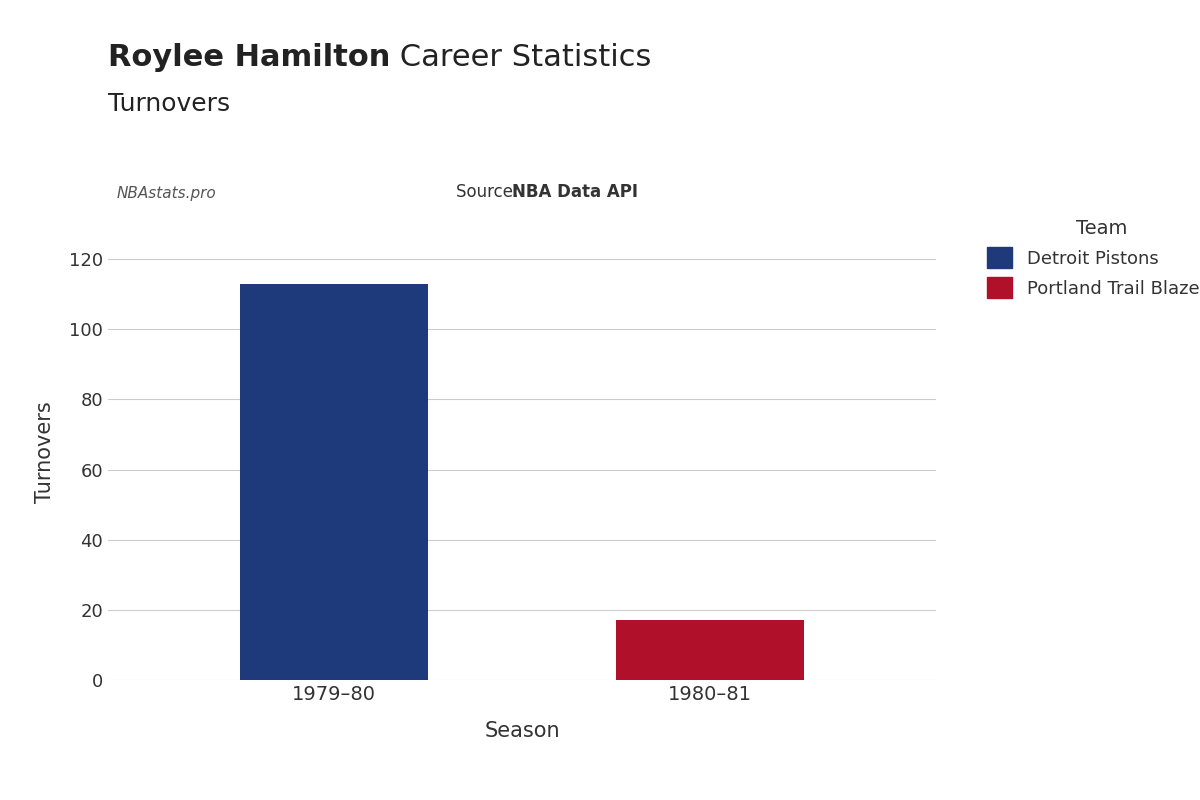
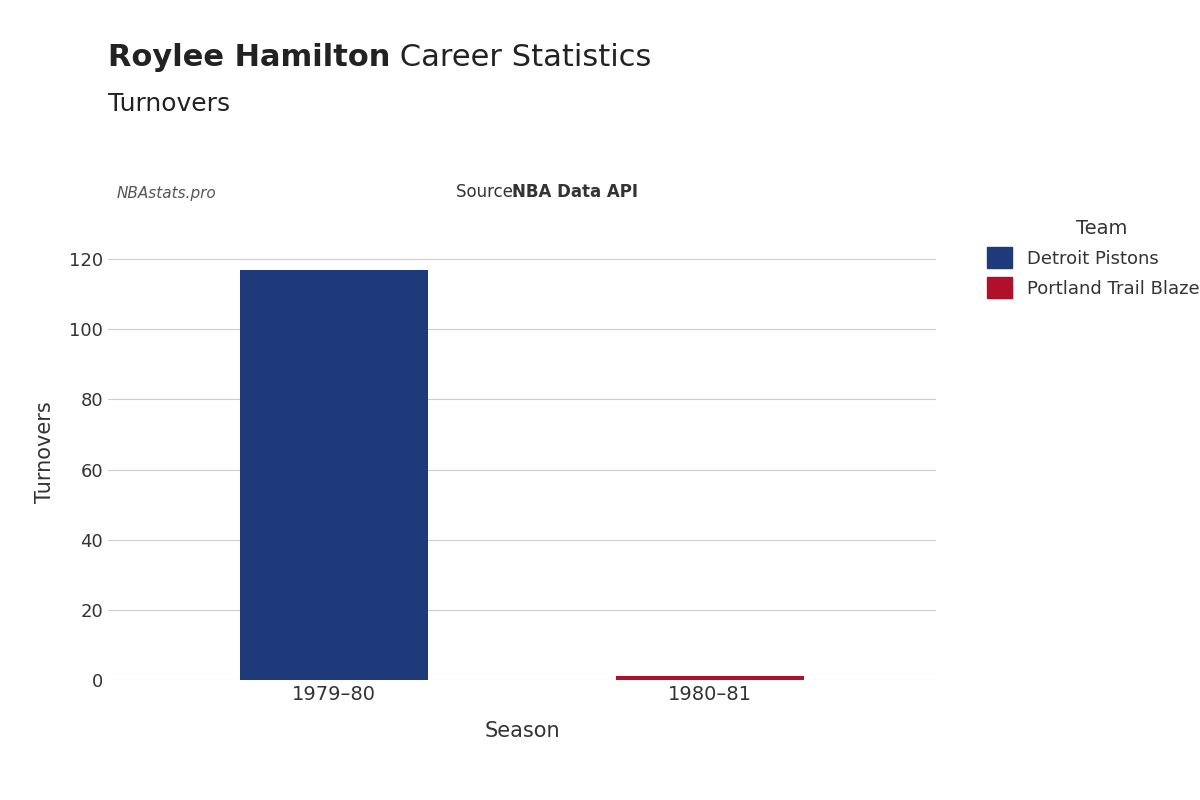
1979–80: 113 -> 117
1980–81: 17 -> 1
